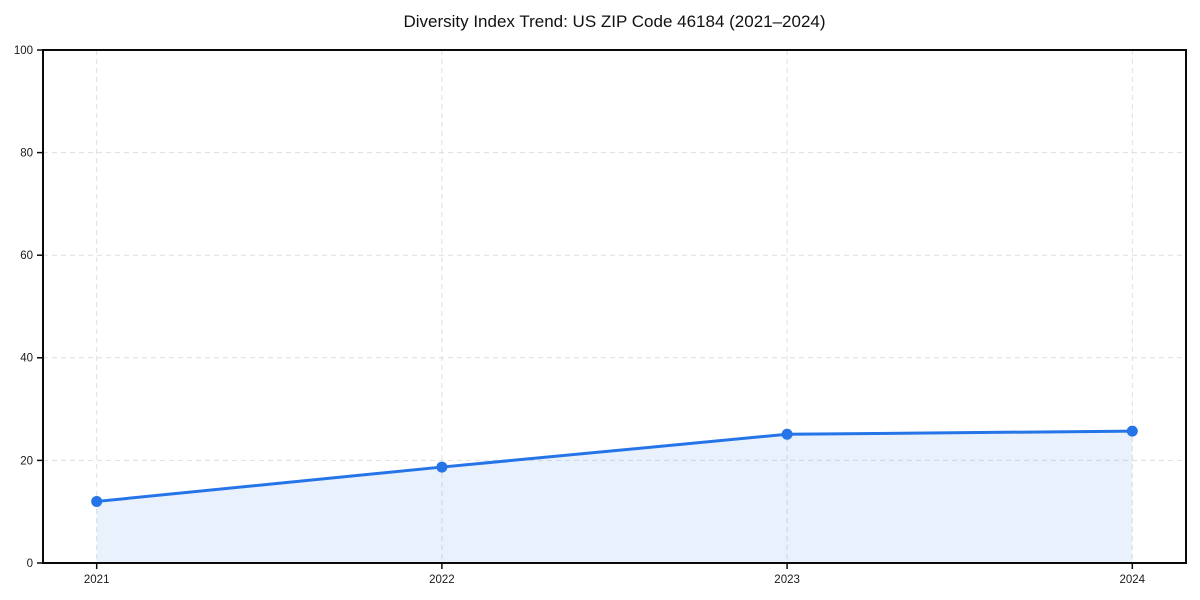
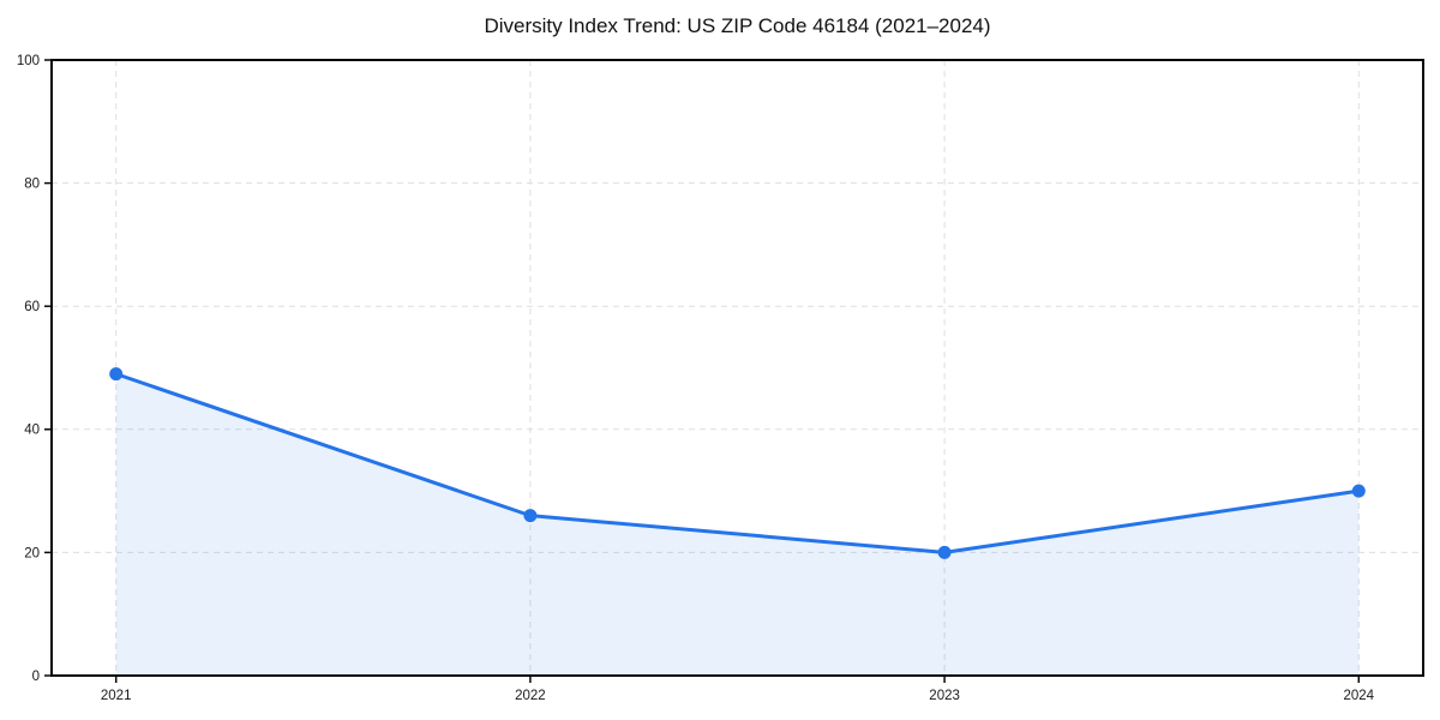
2021: 12 -> 49
2022: 19 -> 26
2023: 25 -> 20
2024: 26 -> 30
